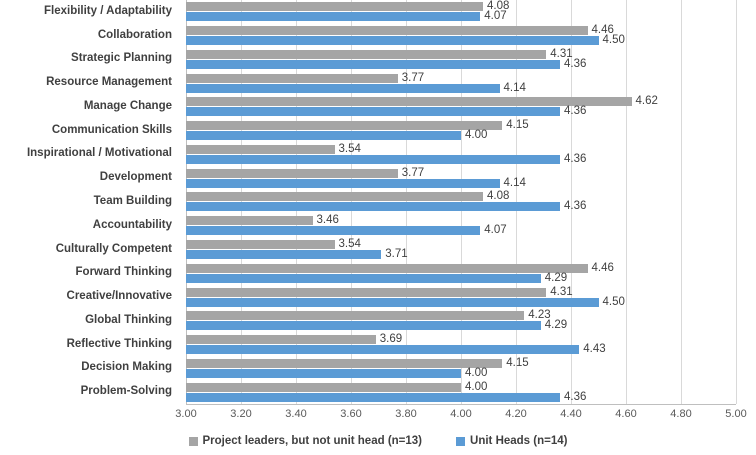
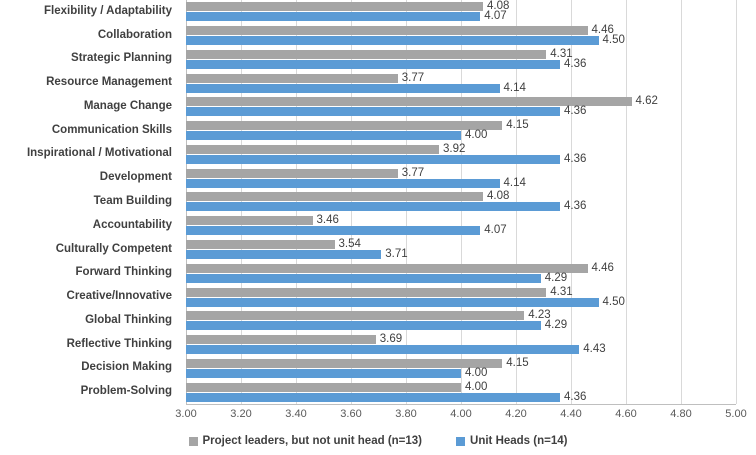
Project leaders, but not unit head (n=13)/Inspirational / Motivational: 3.54 -> 3.92
